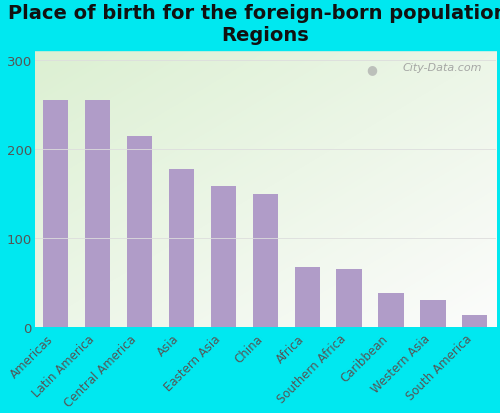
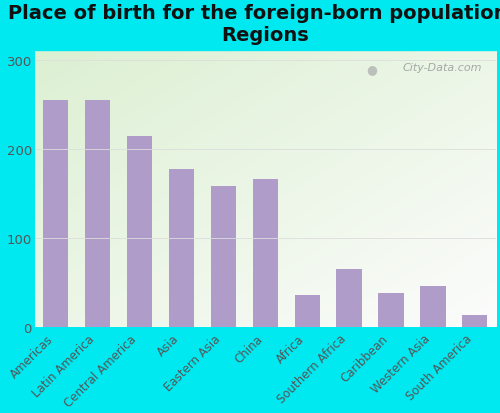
China: 150 -> 166
Africa: 68 -> 36
Western Asia: 30 -> 46
